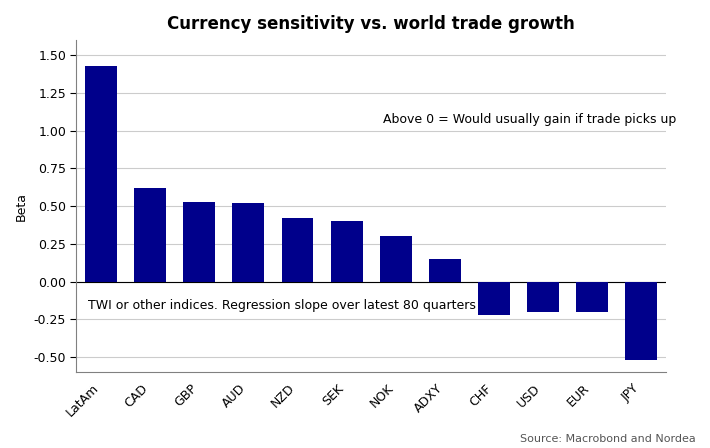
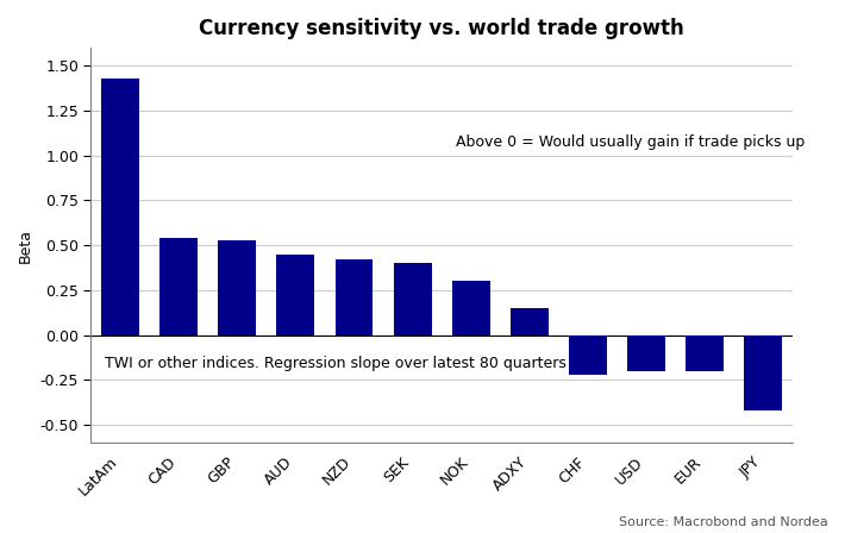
CAD: 0.62 -> 0.54
AUD: 0.52 -> 0.45
JPY: -0.52 -> -0.42
